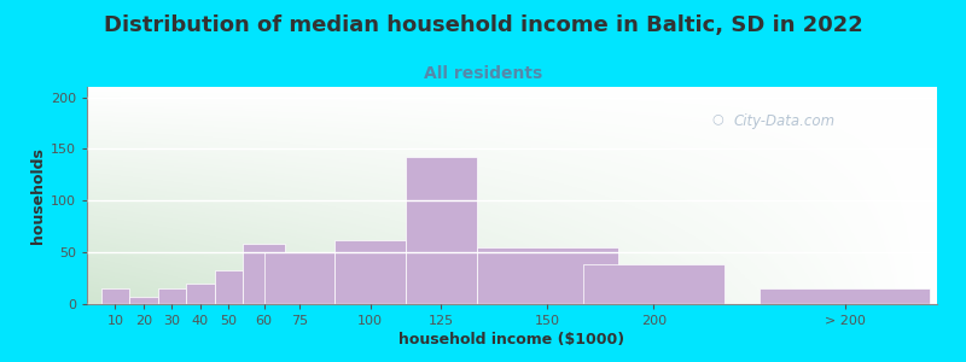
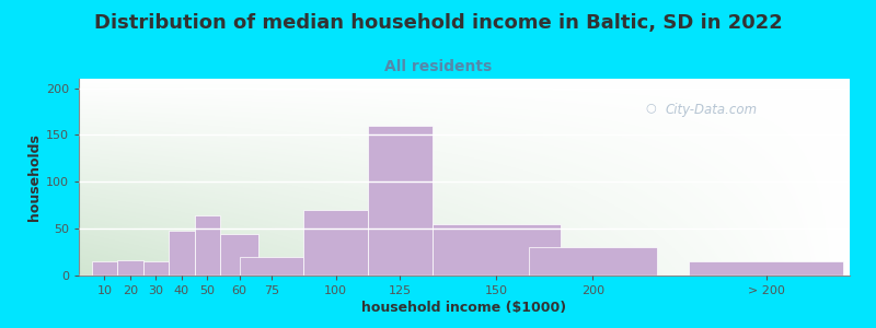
20: 7 -> 16
40: 20 -> 48
50: 33 -> 64
60: 58 -> 44
75: 50 -> 20
100: 62 -> 70
125: 142 -> 160
200: 38 -> 30
